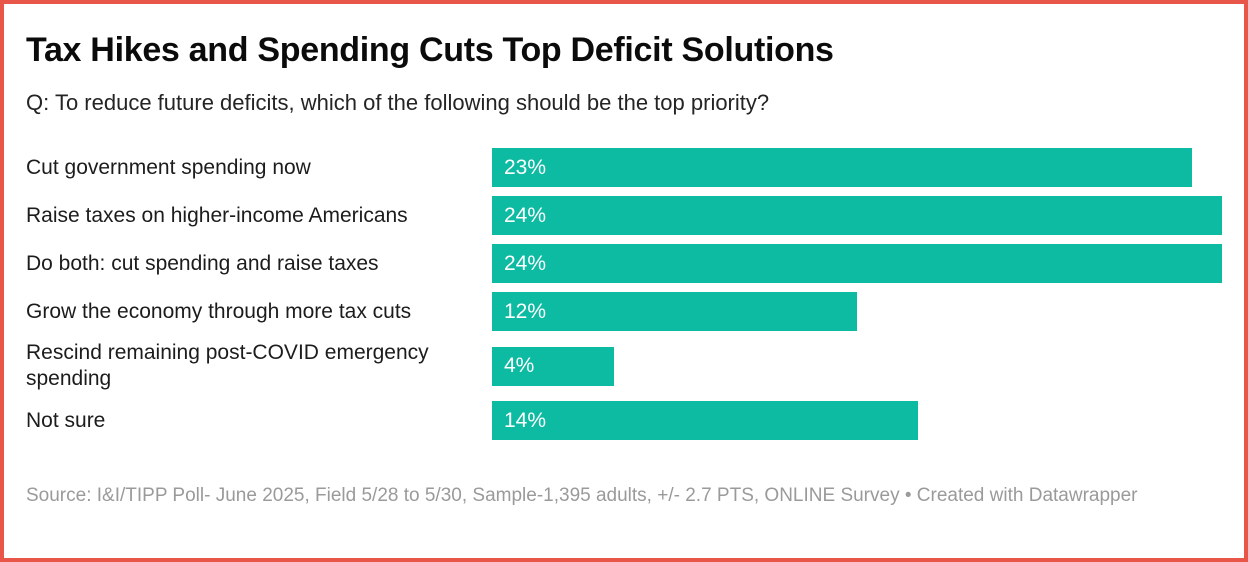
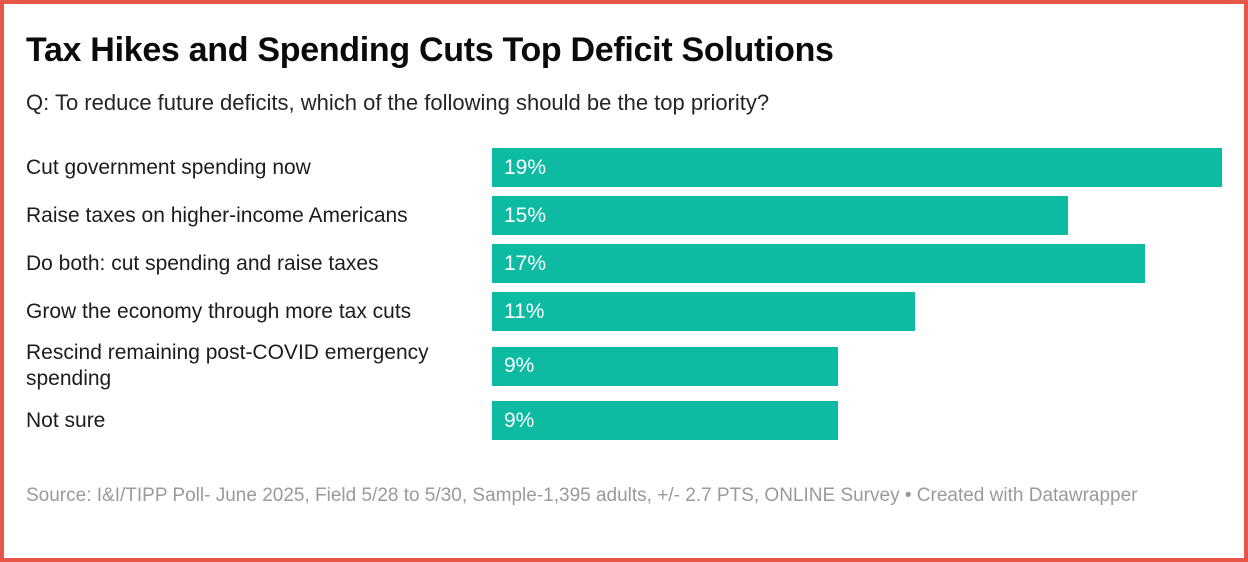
Cut government spending now: 23% -> 19%
Raise taxes on higher-income Americans: 24% -> 15%
Do both: cut spending and raise taxes: 24% -> 17%
Grow the economy through more tax cuts: 12% -> 11%
Rescind remaining post-COVID emergency spending: 4% -> 9%
Not sure: 14% -> 9%
